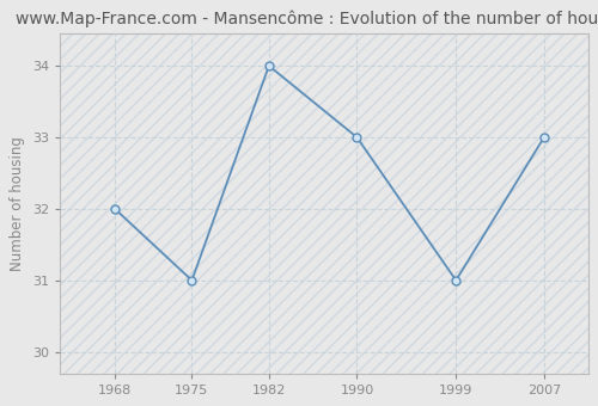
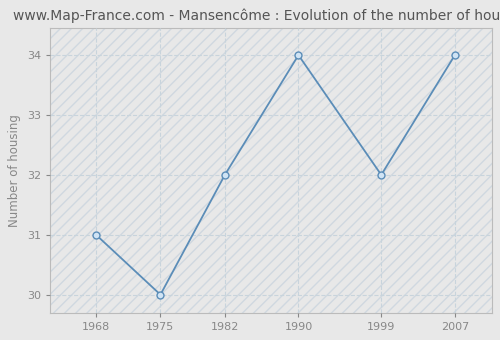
1968: 32 -> 31
1975: 31 -> 30
1982: 34 -> 32
1990: 33 -> 34
1999: 31 -> 32
2007: 33 -> 34
